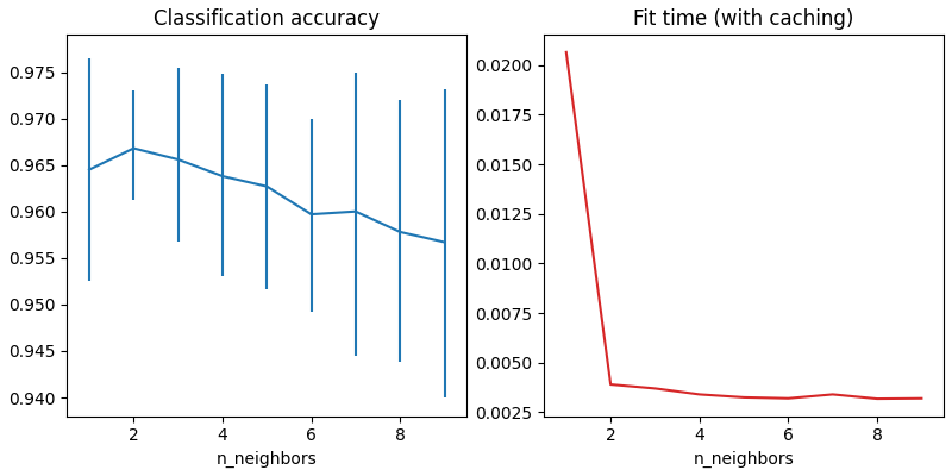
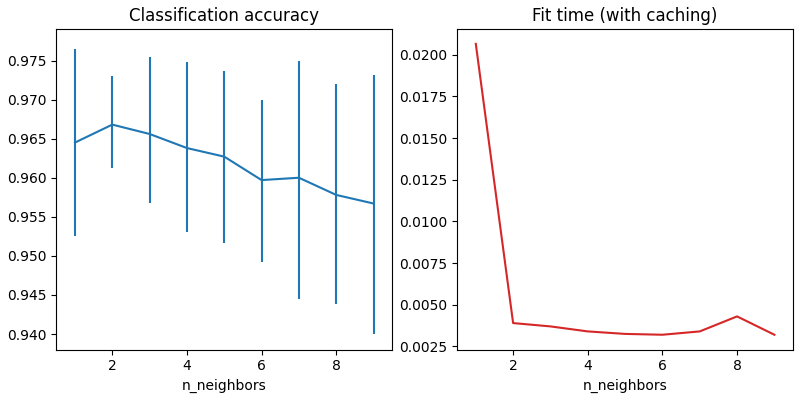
Fit time (with caching)/8: 0.0032 -> 0.0043
